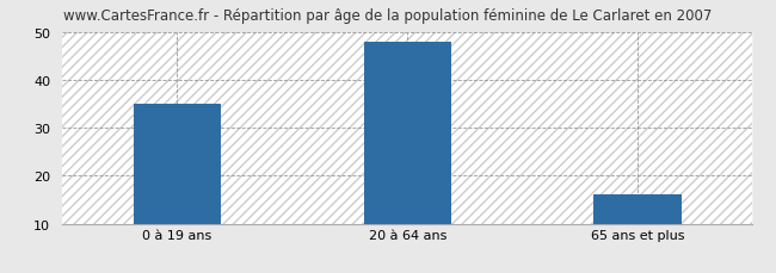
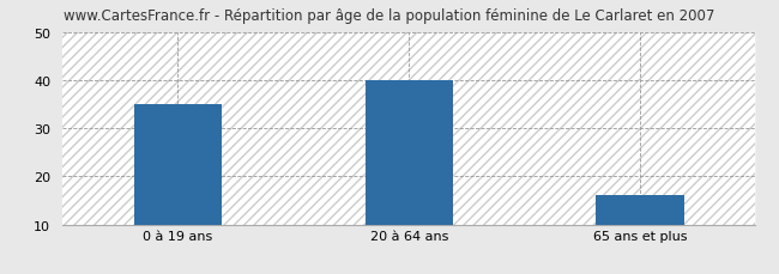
20 à 64 ans: 48 -> 40
